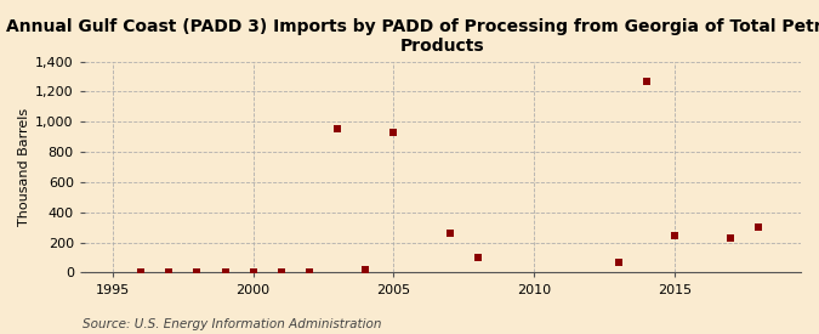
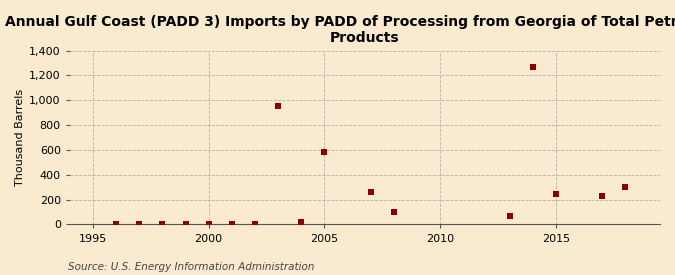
2005: 930 -> 580
